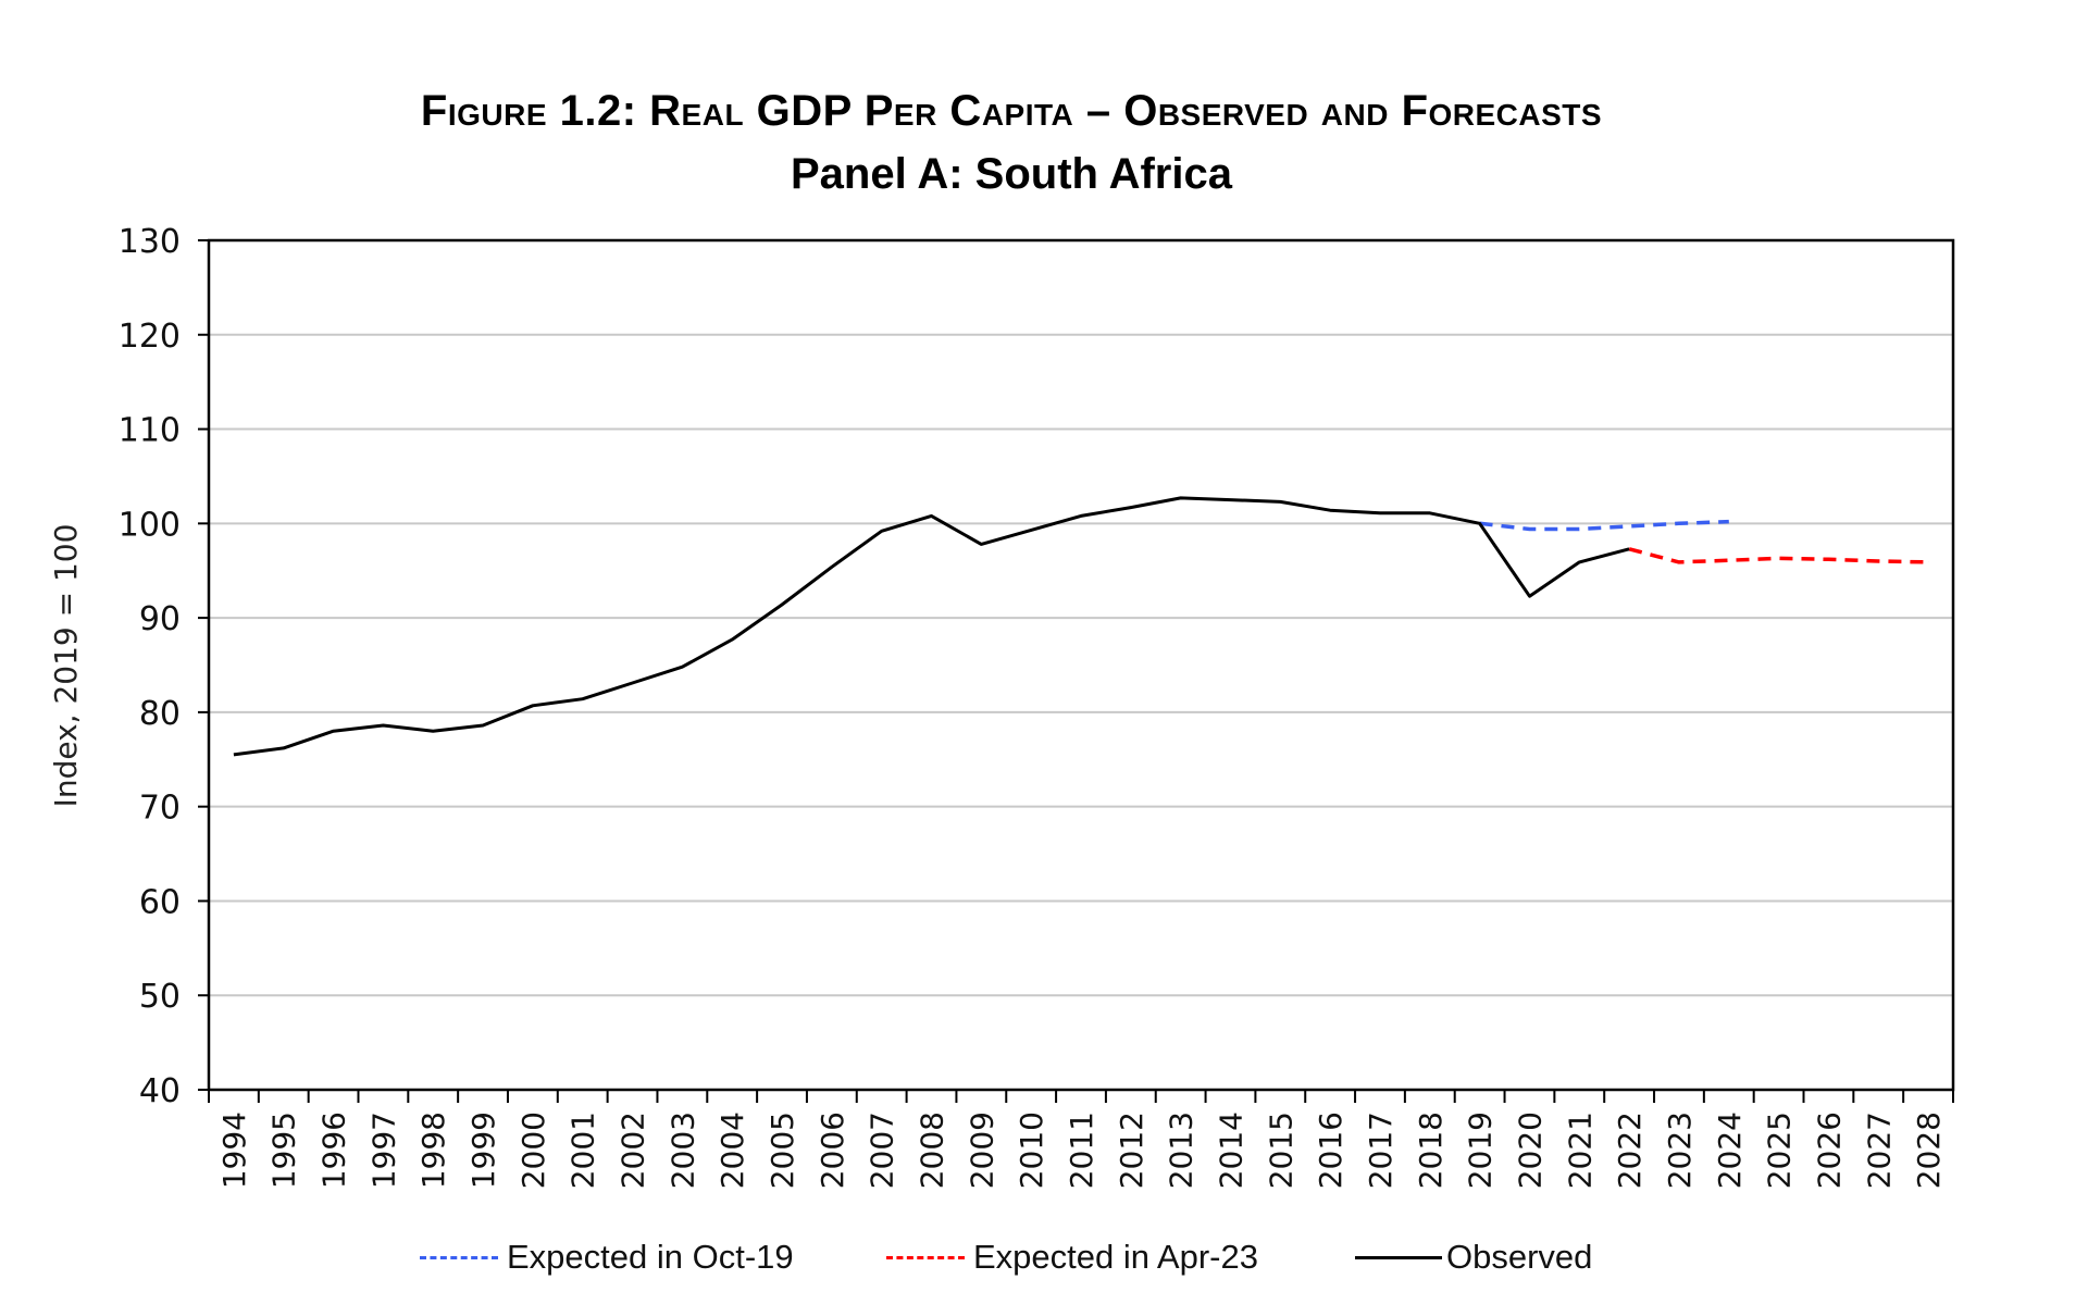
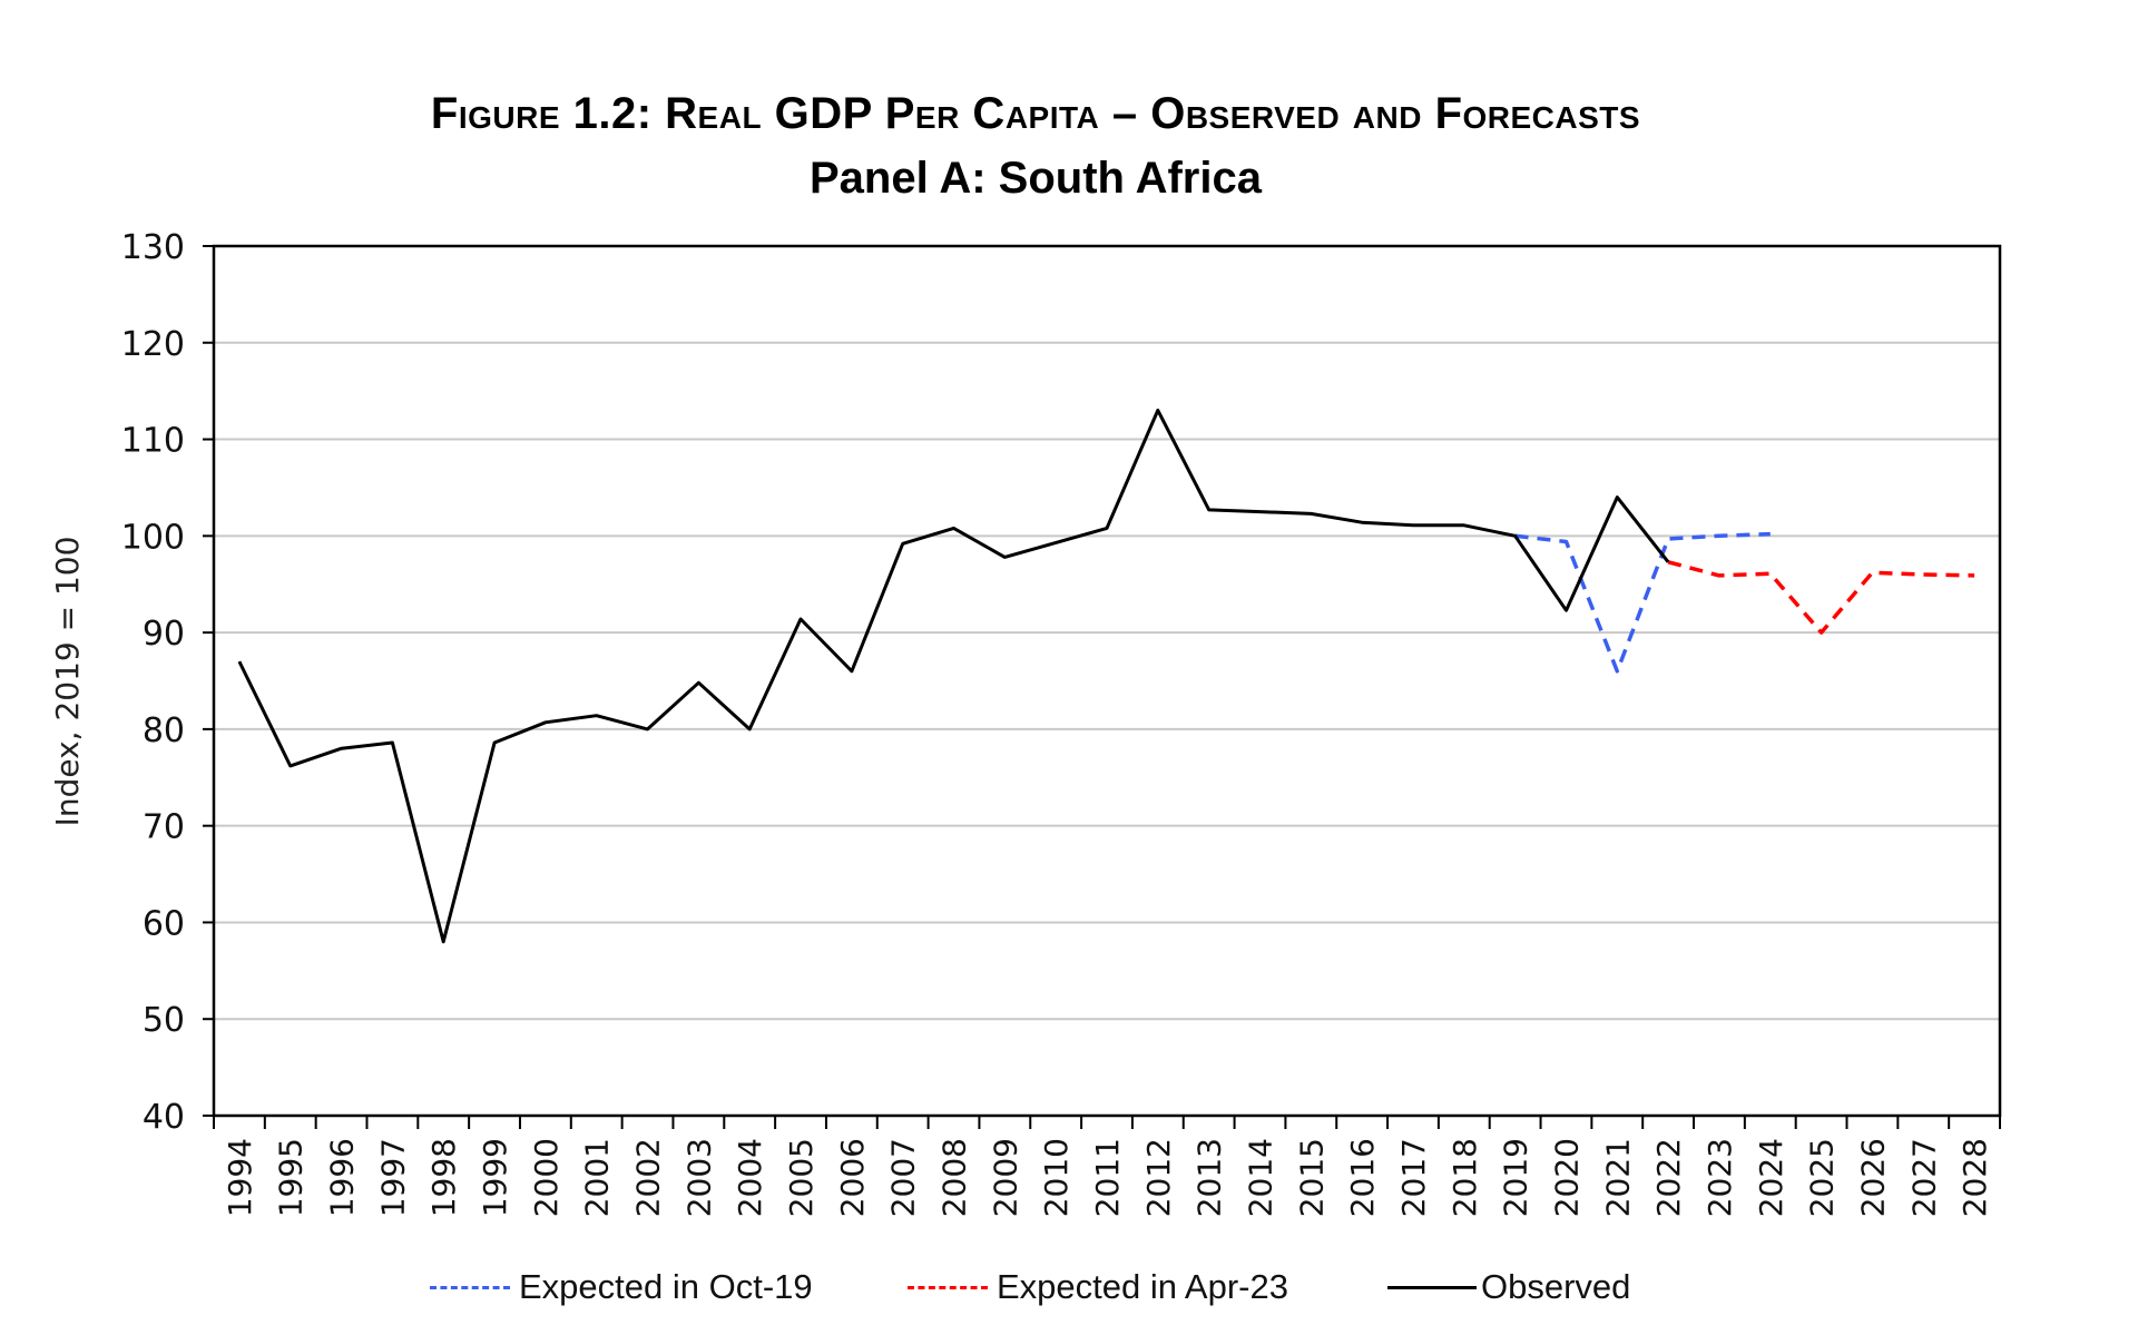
Observed/1994: 76 -> 87
Observed/1998: 78 -> 58
Observed/2002: 83 -> 80
Observed/2004: 88 -> 80
Observed/2006: 95 -> 86
Observed/2012: 102 -> 113
Expected in Oct-19/2021: 99 -> 86
Observed/2021: 96 -> 104
Expected in Apr-23/2025: 96 -> 90
